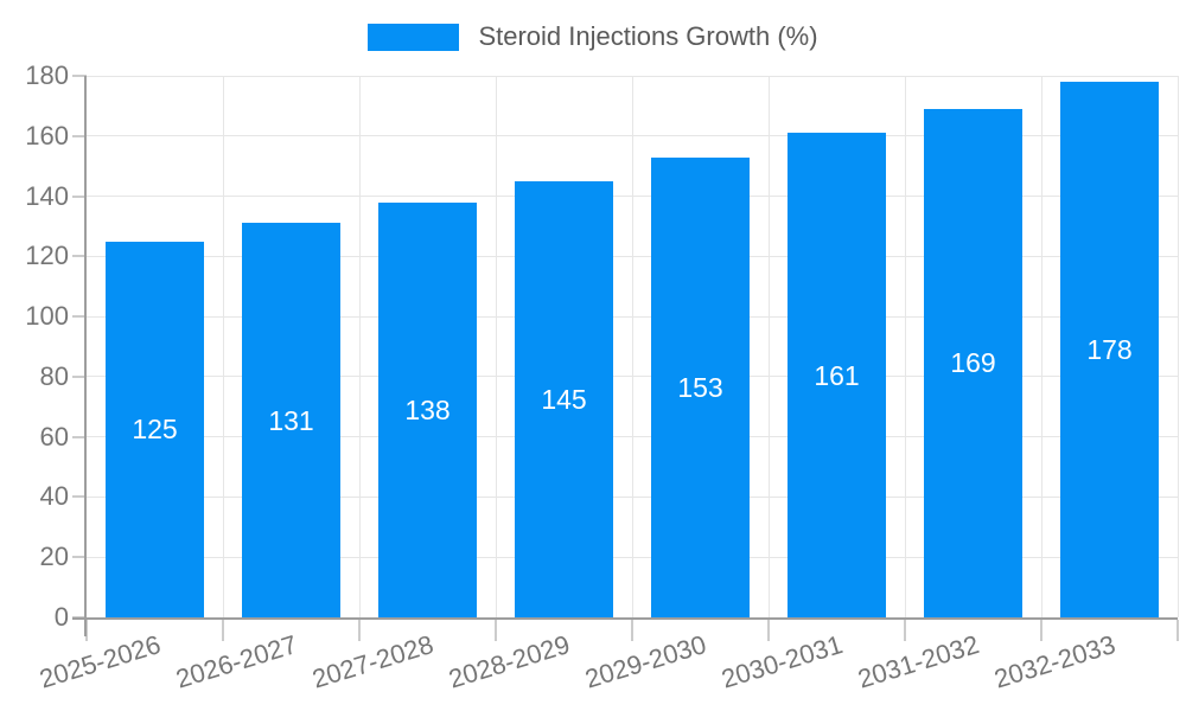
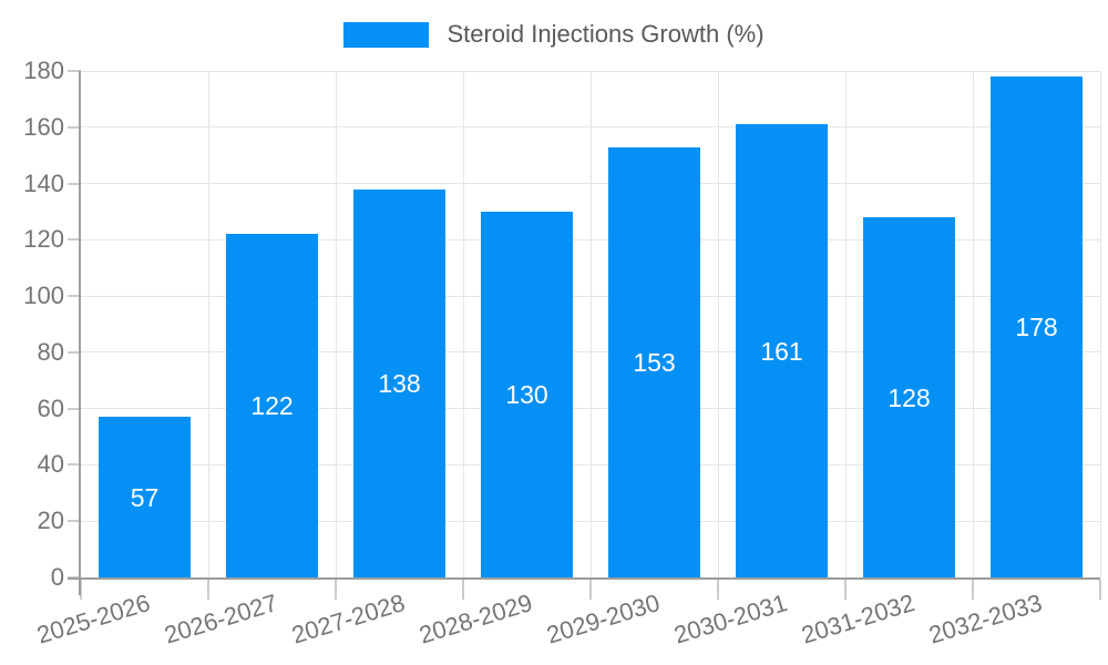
2025-2026: 125 -> 57
2026-2027: 131 -> 122
2028-2029: 145 -> 130
2031-2032: 169 -> 128
